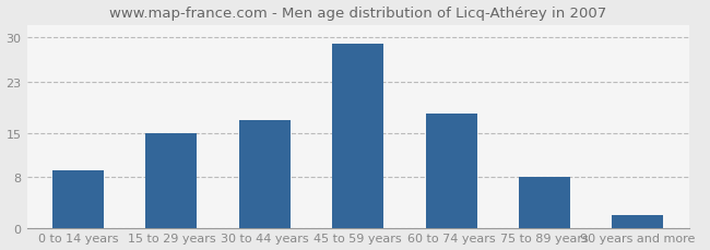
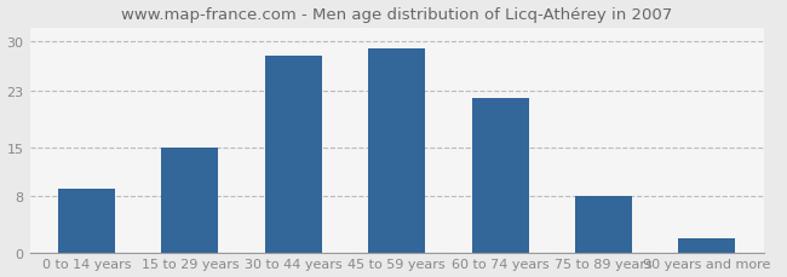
30 to 44 years: 17 -> 28
60 to 74 years: 18 -> 22
